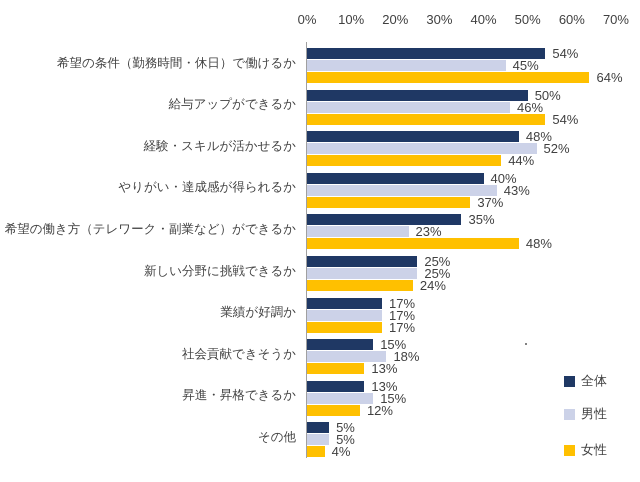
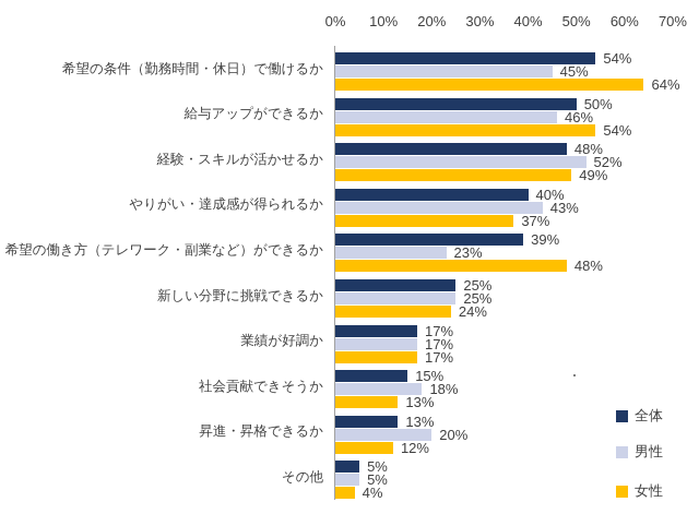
女性/経験・スキルが活かせるか: 44% -> 49%
全体/希望の働き方（テレワーク・副業など）ができるか: 35% -> 39%
男性/昇進・昇格できるか: 15% -> 20%
